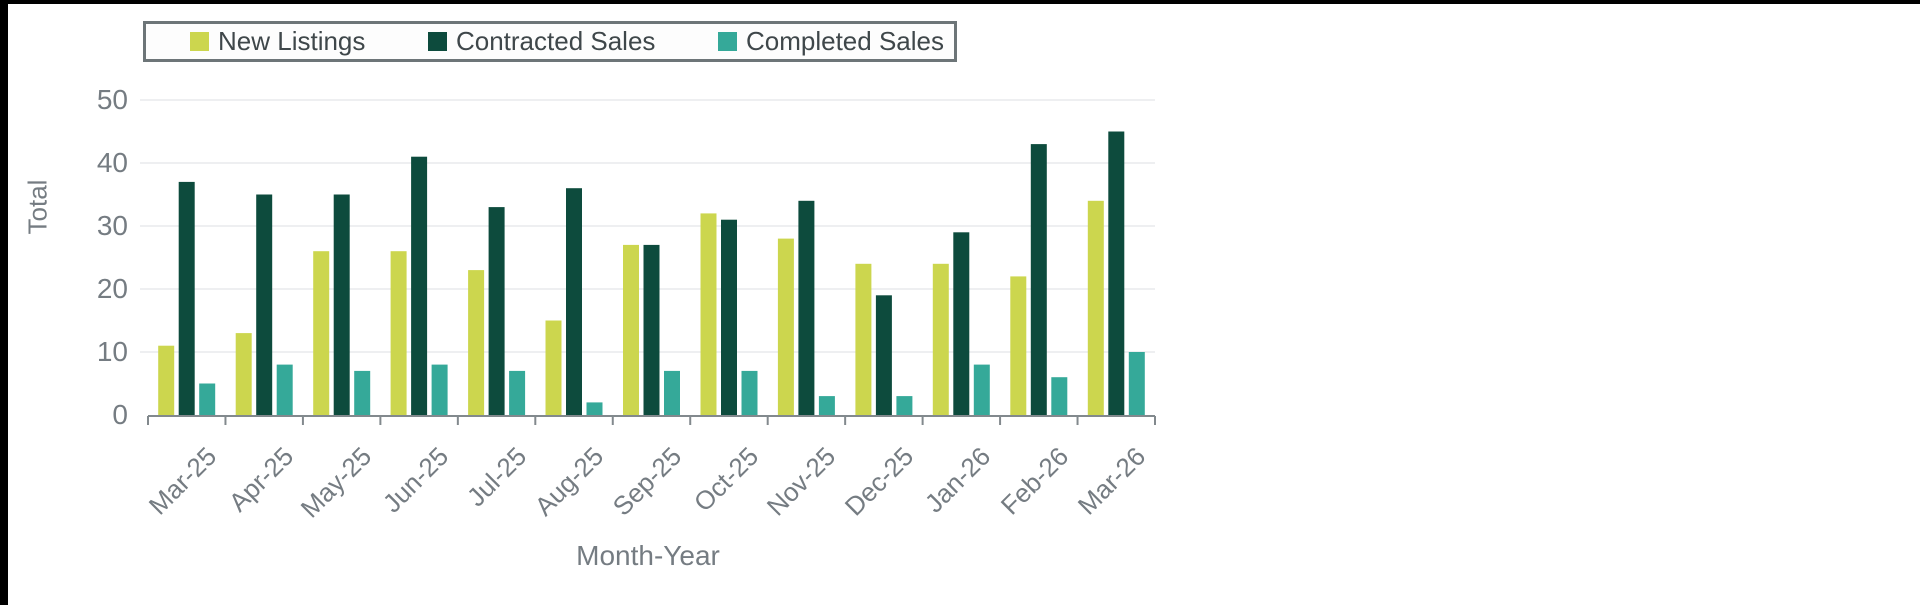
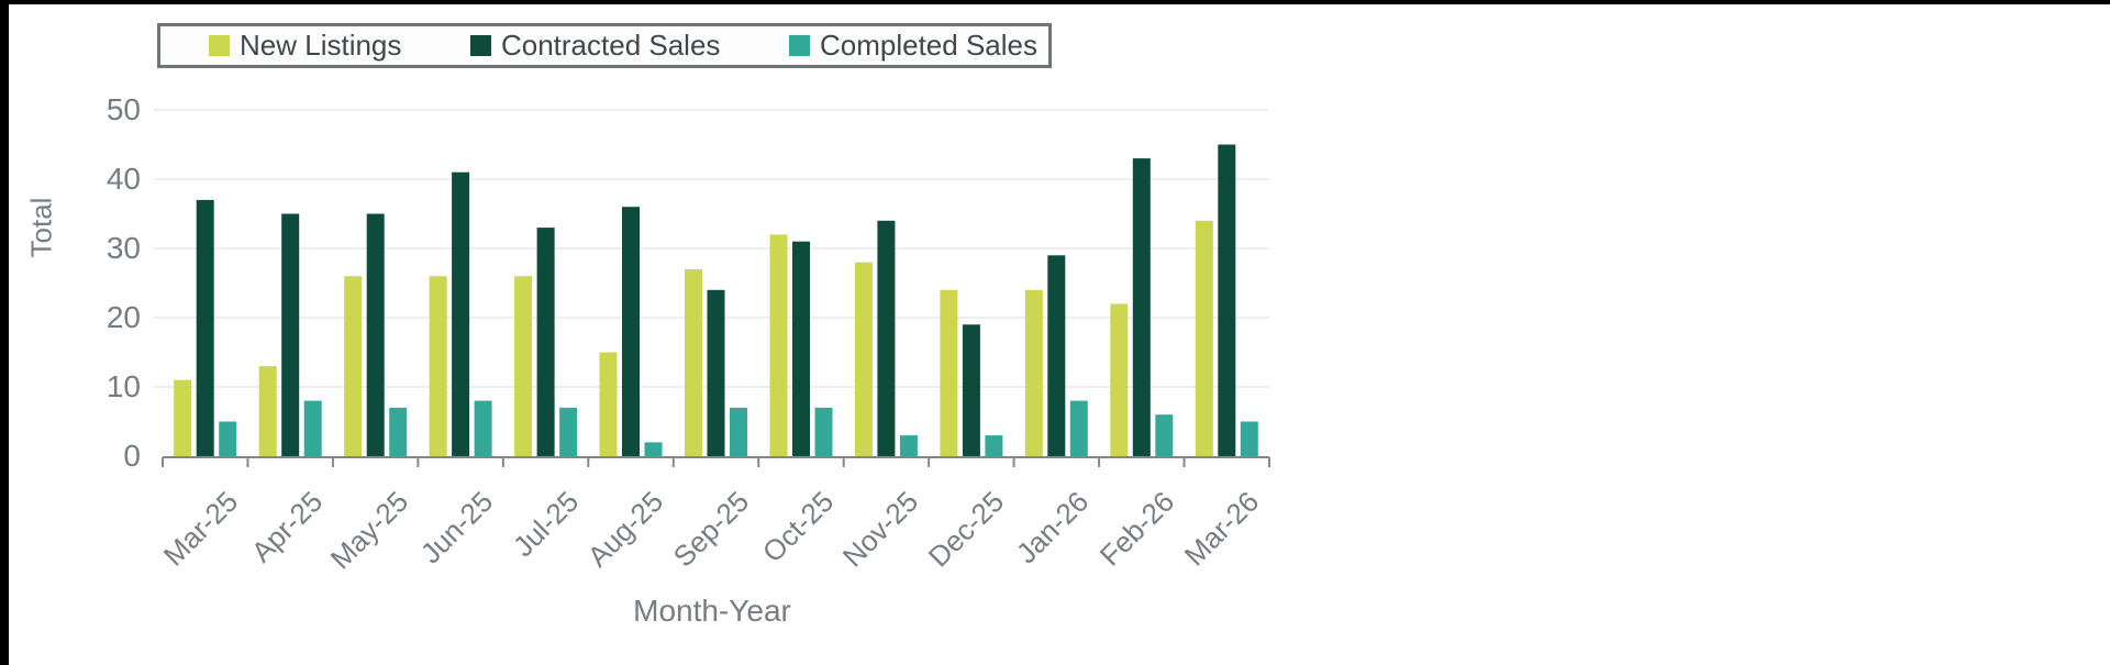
New Listings/Jul-25: 23 -> 26
Contracted Sales/Sep-25: 27 -> 24
Completed Sales/Mar-26: 10 -> 5
